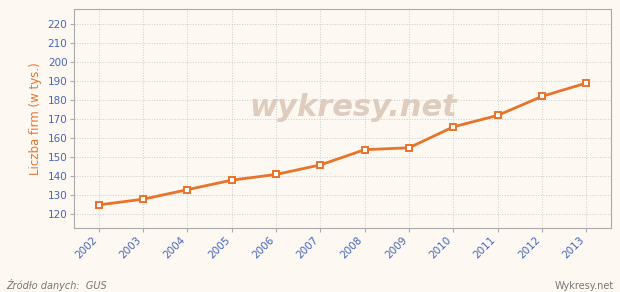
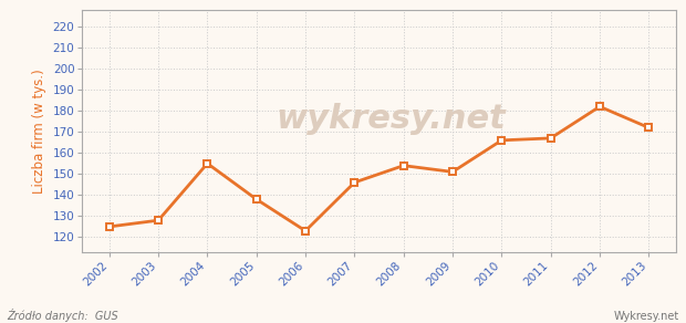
2004: 133 -> 155
2006: 141 -> 123
2009: 155 -> 151
2011: 172 -> 167
2013: 189 -> 172
